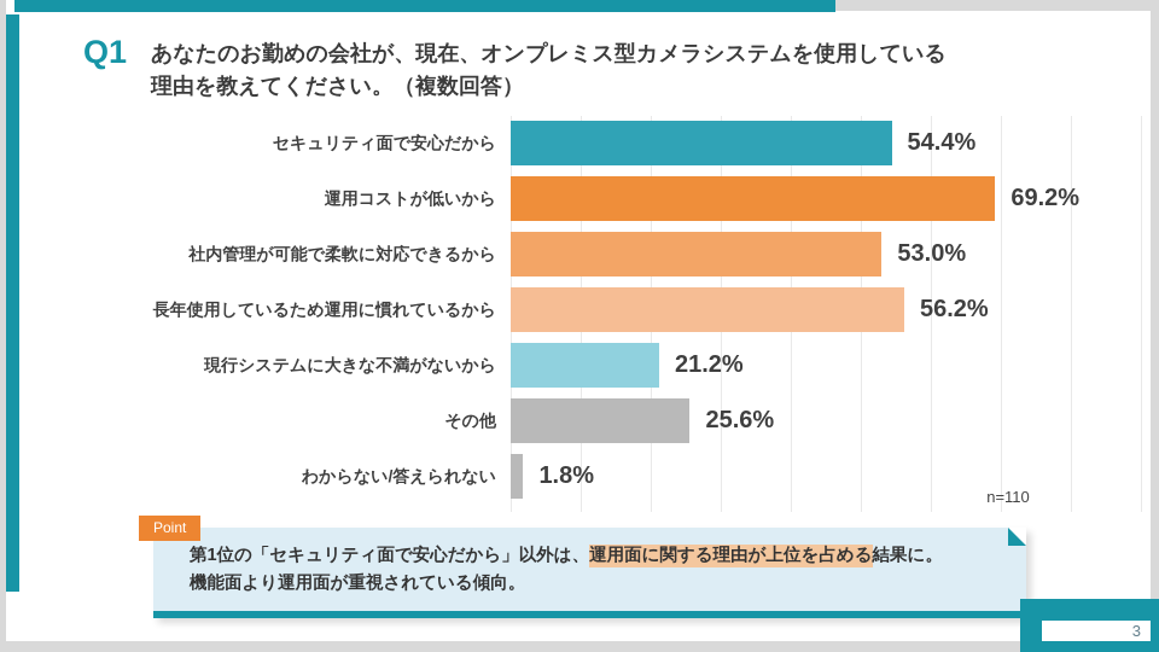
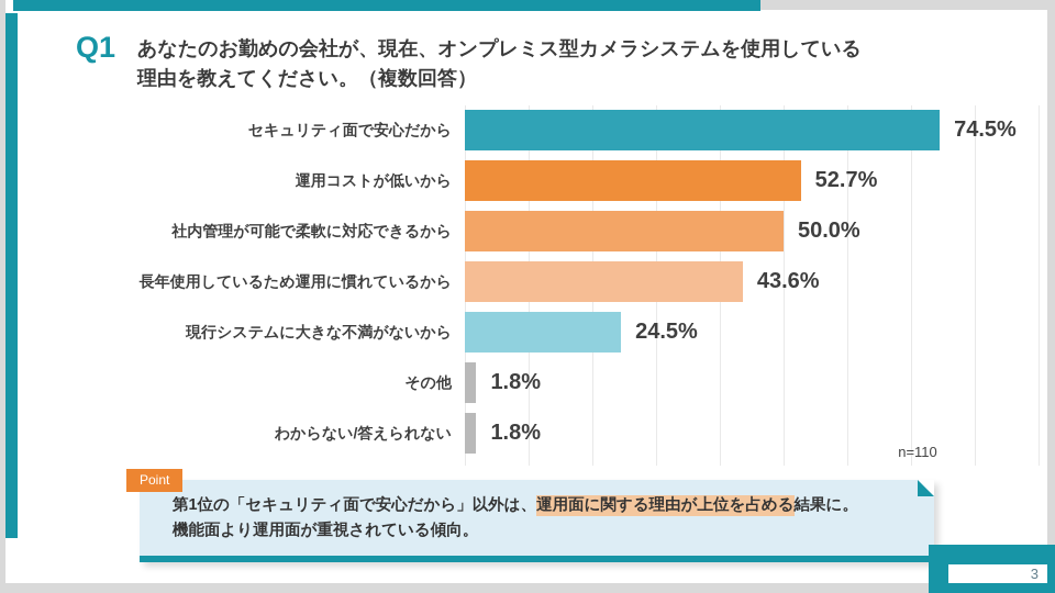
セキュリティ面で安心だから: 54.4% -> 74.5%
運用コストが低いから: 69.2% -> 52.7%
社内管理が可能で柔軟に対応できるから: 53.0% -> 50.0%
長年使用しているため運用に慣れているから: 56.2% -> 43.6%
現行システムに大きな不満がないから: 21.2% -> 24.5%
その他: 25.6% -> 1.8%
